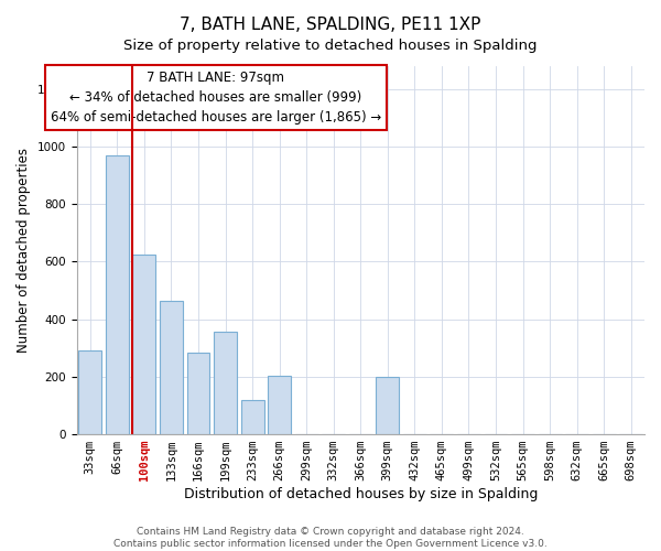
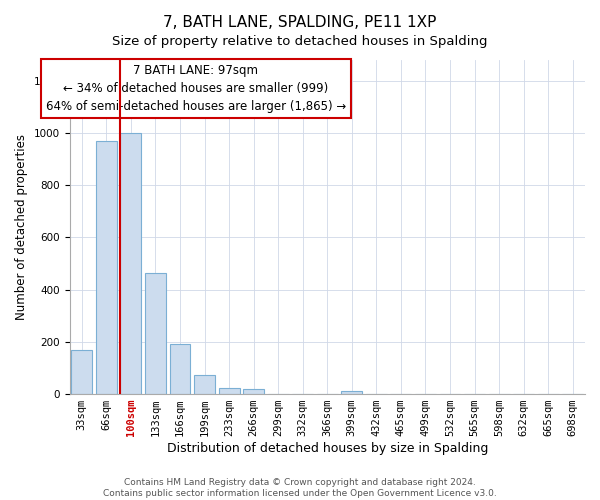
33sqm: 290 -> 170
100sqm: 625 -> 1000
166sqm: 285 -> 190
199sqm: 355 -> 75
233sqm: 120 -> 25
266sqm: 205 -> 18
399sqm: 200 -> 10
